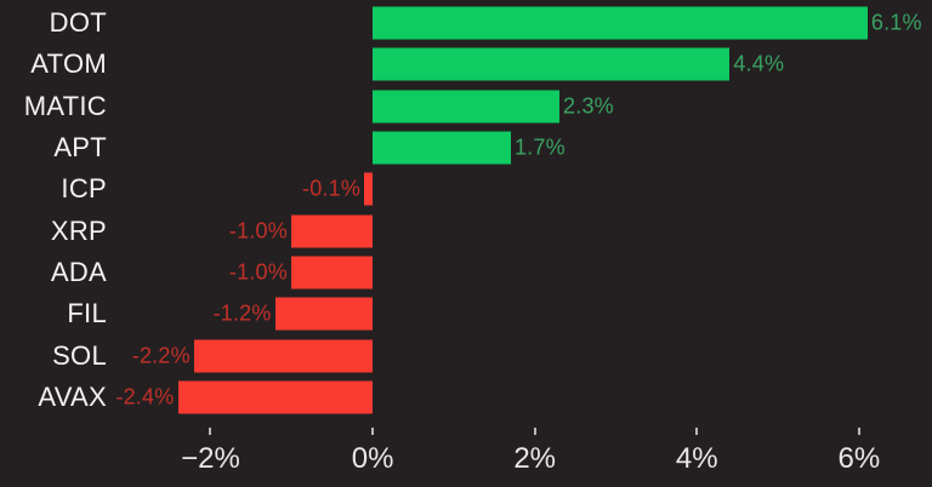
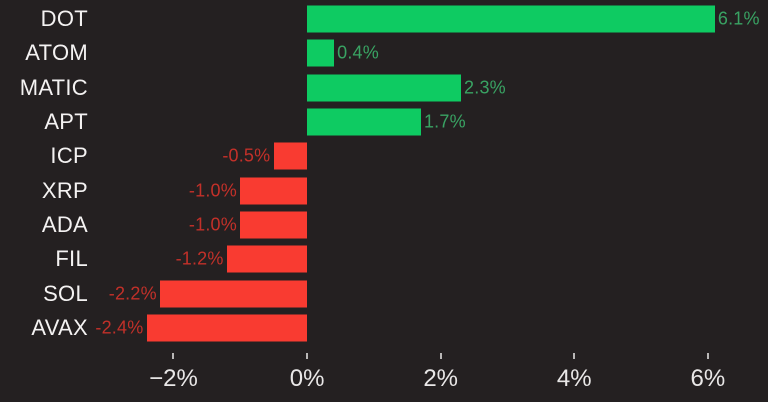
ATOM: 4.4% -> 0.4%
ICP: -0.1% -> -0.5%
